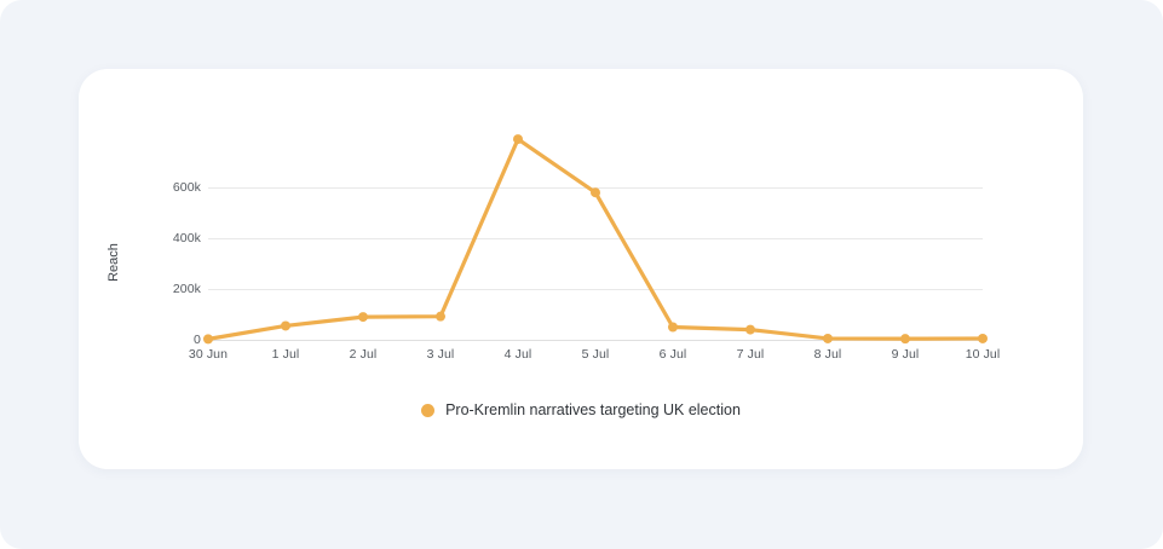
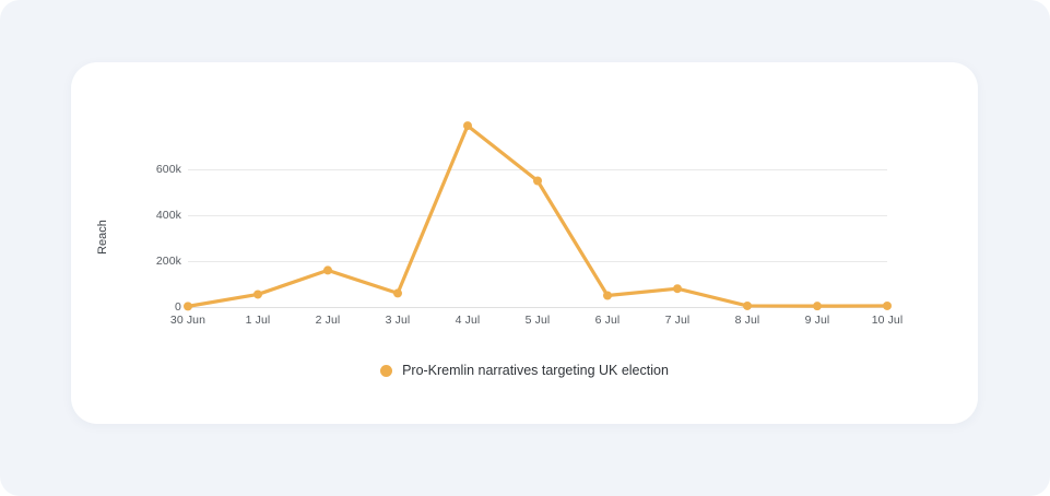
2 Jul: 90k -> 160k
3 Jul: 90k -> 60k
5 Jul: 580k -> 550k
7 Jul: 40k -> 80k
